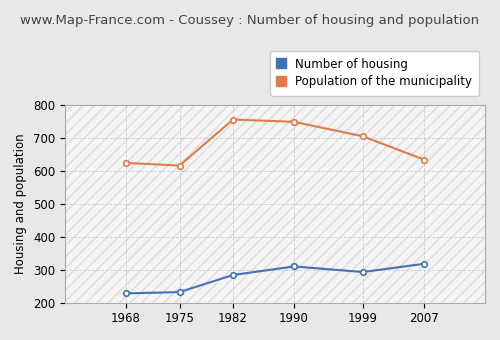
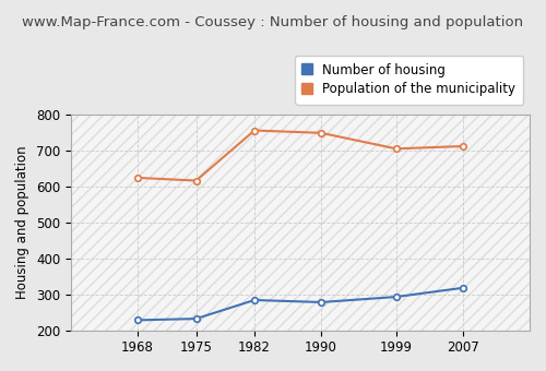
Number of housing/1990: 310 -> 278
Population of the municipality/2007: 635 -> 713
